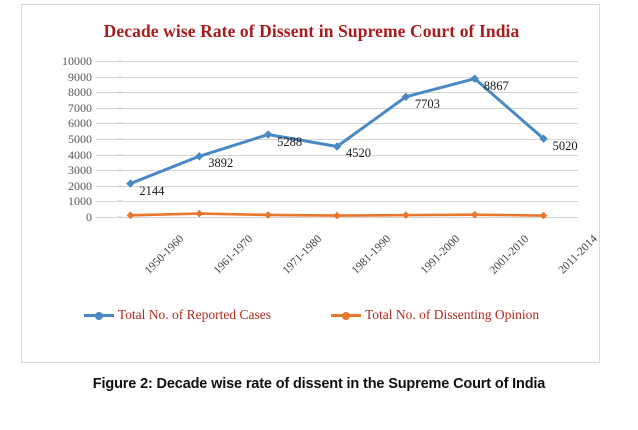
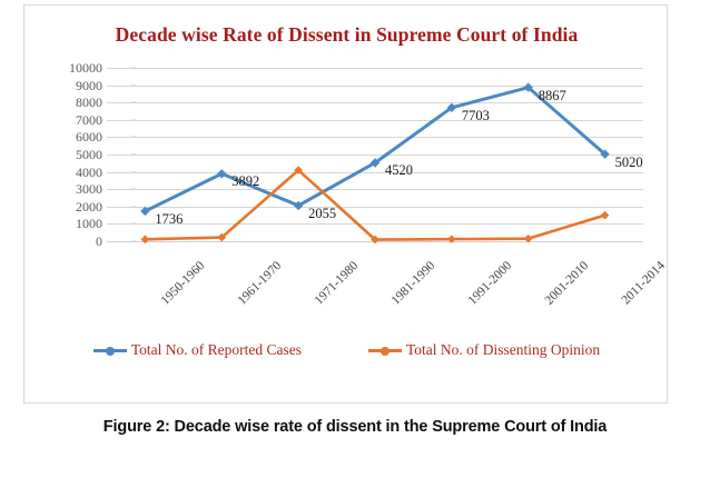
Total No. of Reported Cases/1950-1960: 2144 -> 1736
Total No. of Reported Cases/1971-1980: 5288 -> 2055
Total No. of Dissenting Opinion/1971-1980: 100 -> 4100
Total No. of Dissenting Opinion/2011-2014: 100 -> 1500
